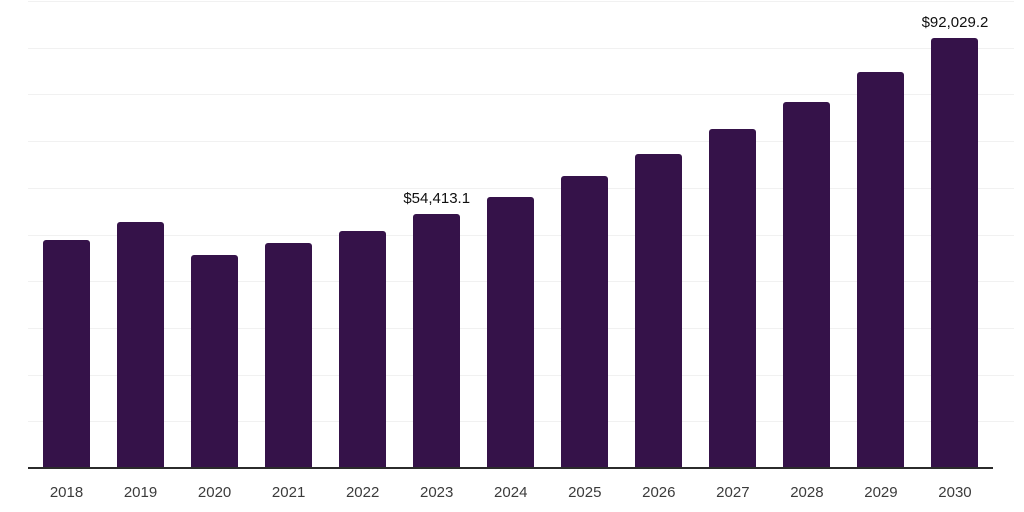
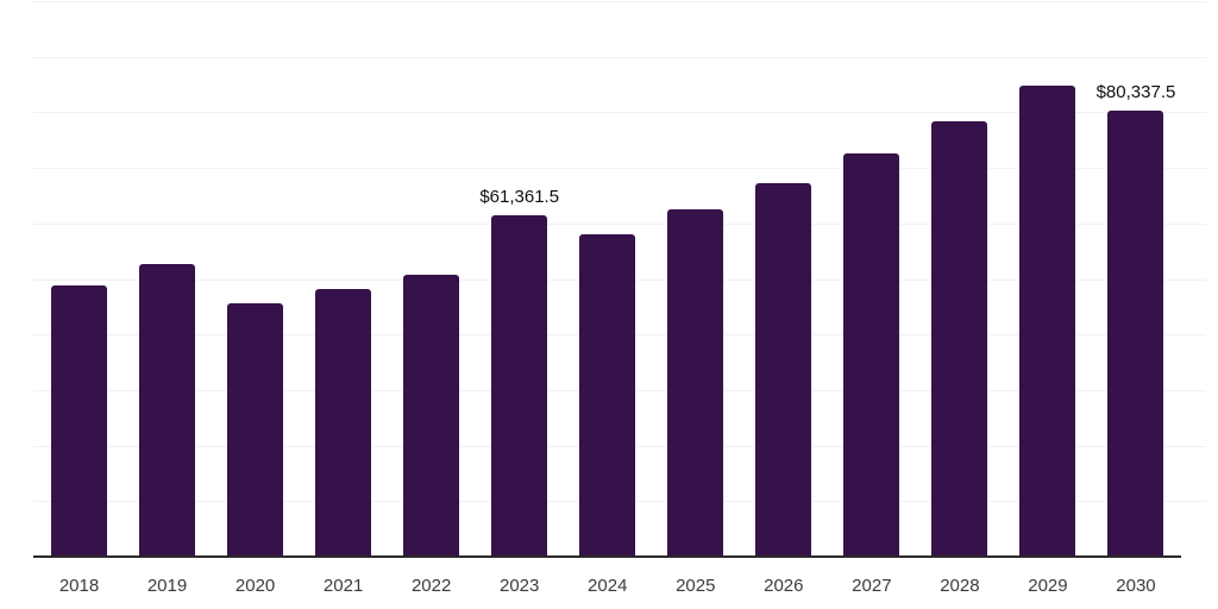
2023: $54,413.1 -> $61,361.5
2030: $92,029.2 -> $80,337.5
